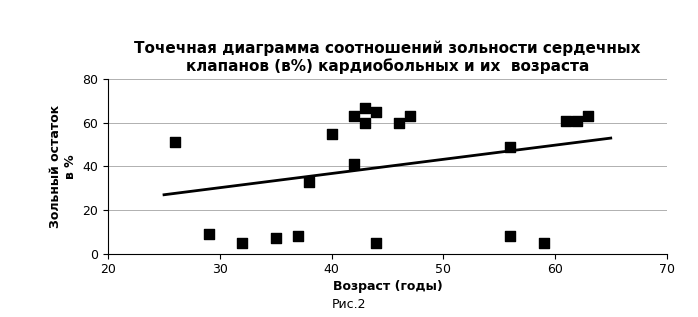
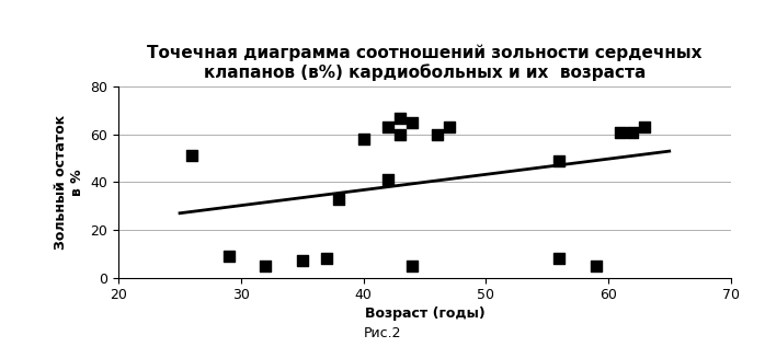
40: 55 -> 58
